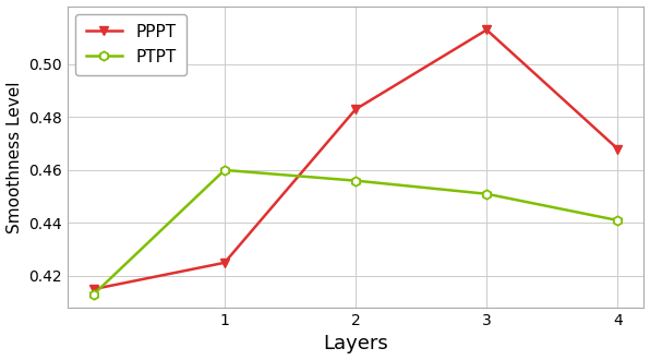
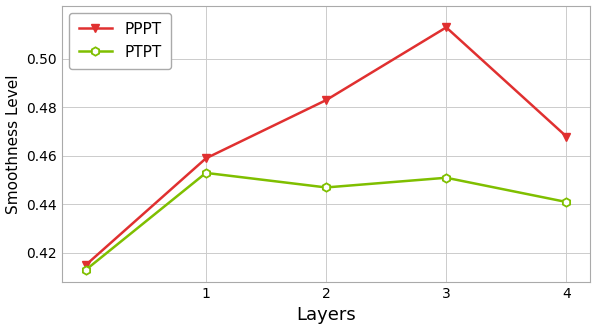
PPPT/1: 0.425 -> 0.459
PTPT/1: 0.460 -> 0.453
PTPT/2: 0.456 -> 0.447
